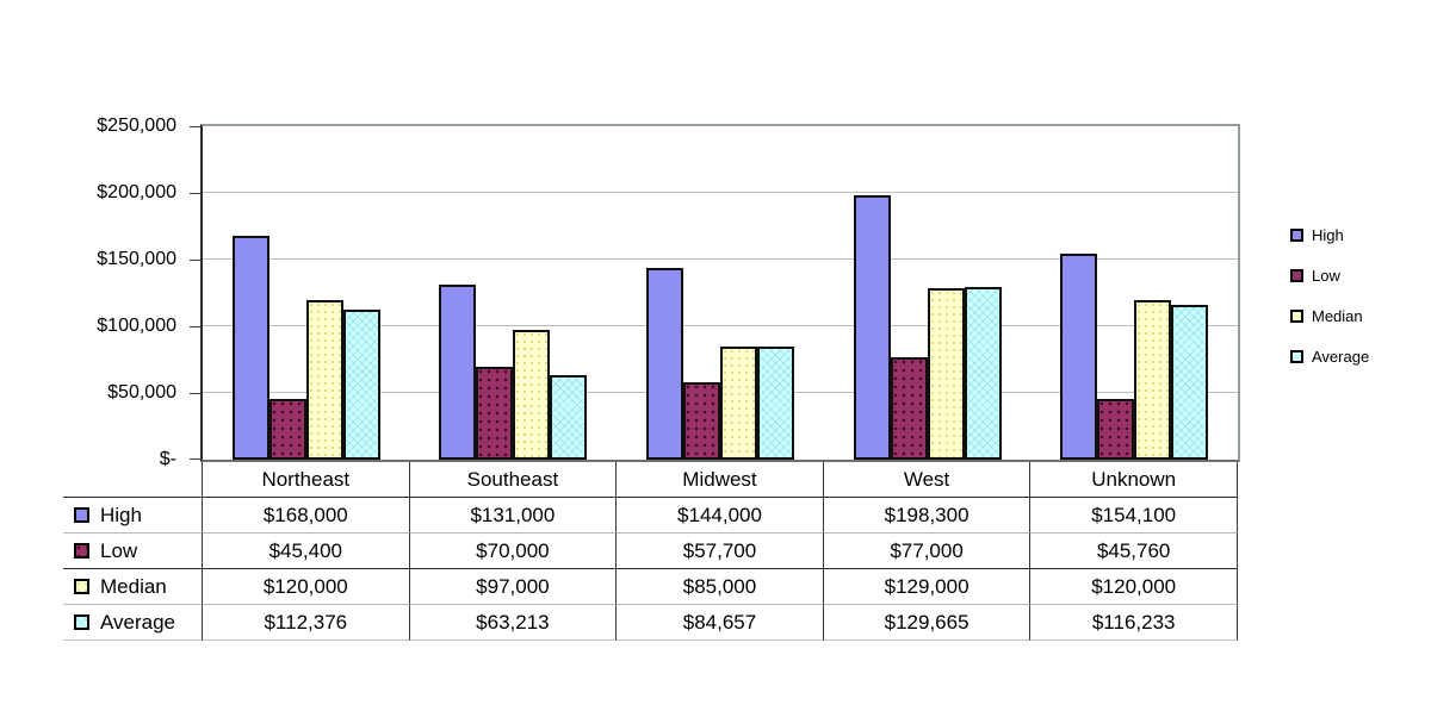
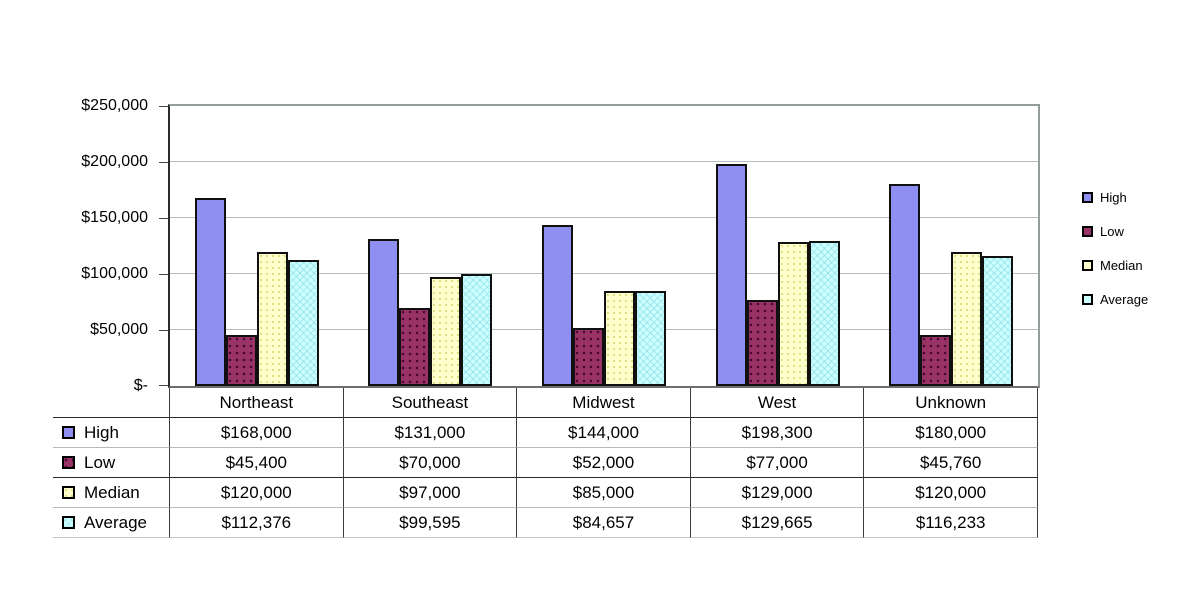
Average/Southeast: $63,213 -> $99,595
Low/Midwest: $57,700 -> $52,000
High/Unknown: $154,100 -> $180,000
